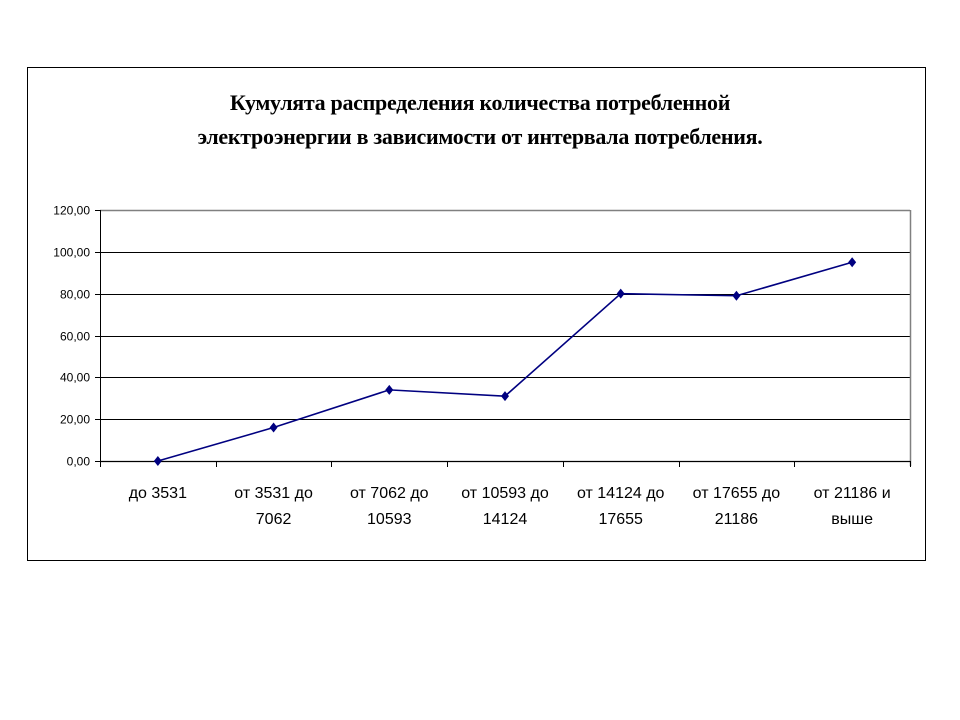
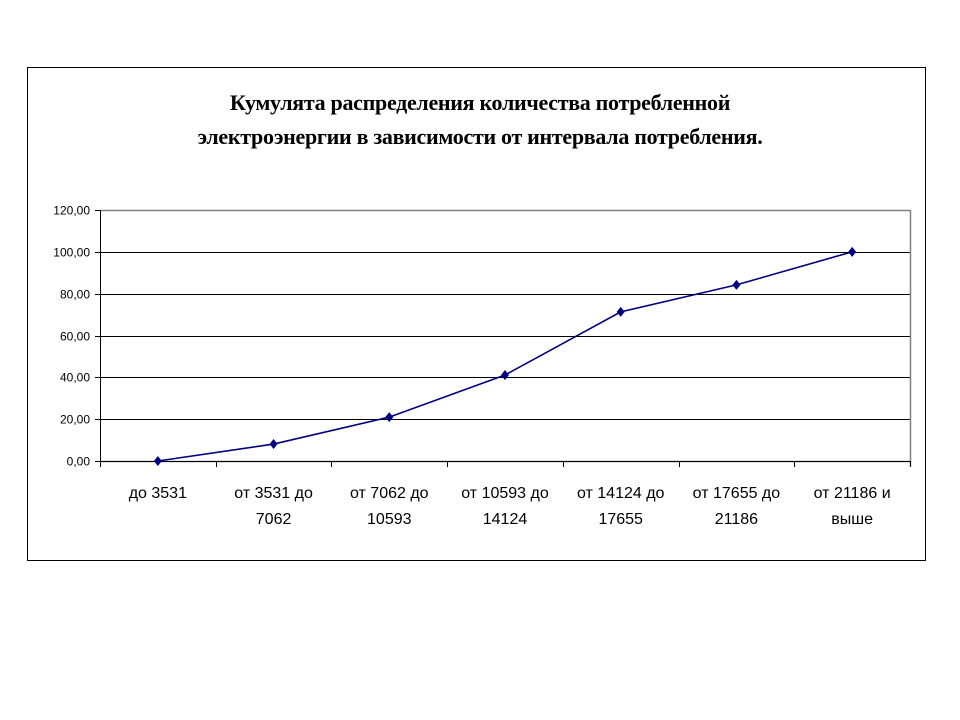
от 3531 до 7062: 16 -> 8
от 7062 до 10593: 34 -> 21
от 10593 до 14124: 31 -> 41
от 14124 до 17655: 80 -> 71
от 17655 до 21186: 79 -> 84
от 21186 и выше: 95 -> 100
